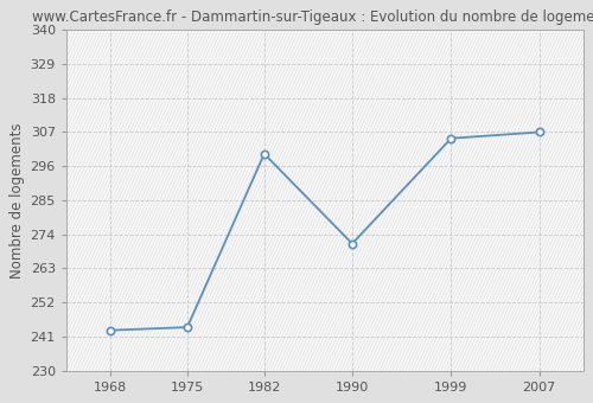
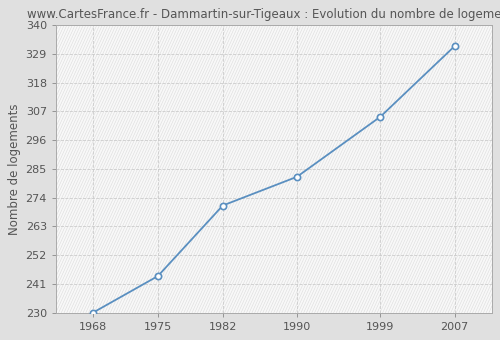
1968: 243 -> 230
1982: 300 -> 271
1990: 271 -> 282
2007: 307 -> 332
